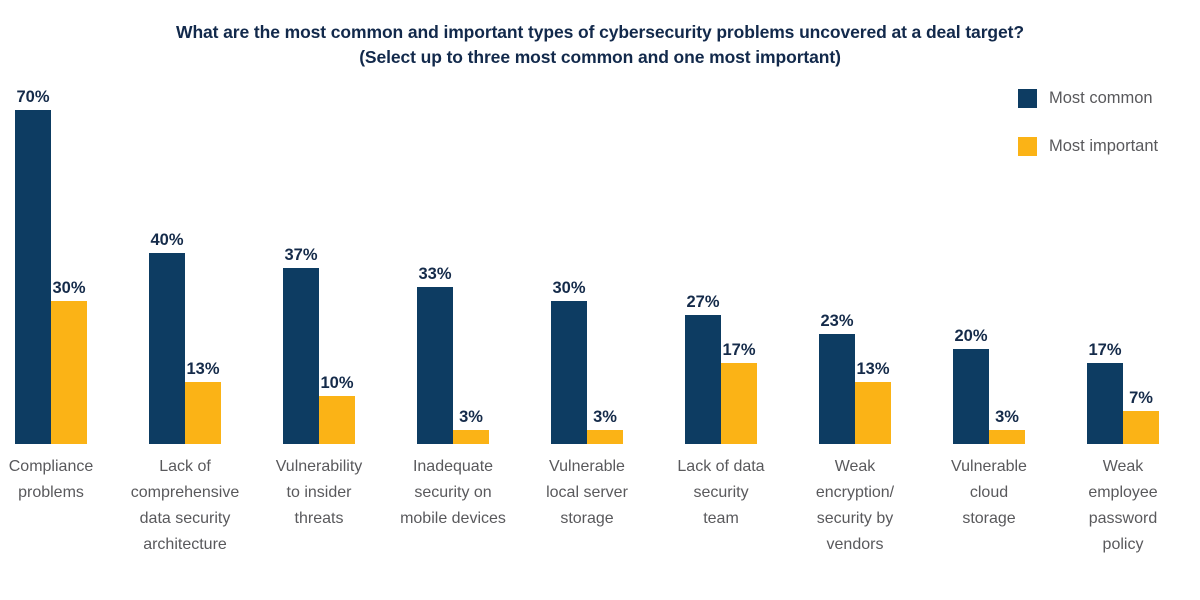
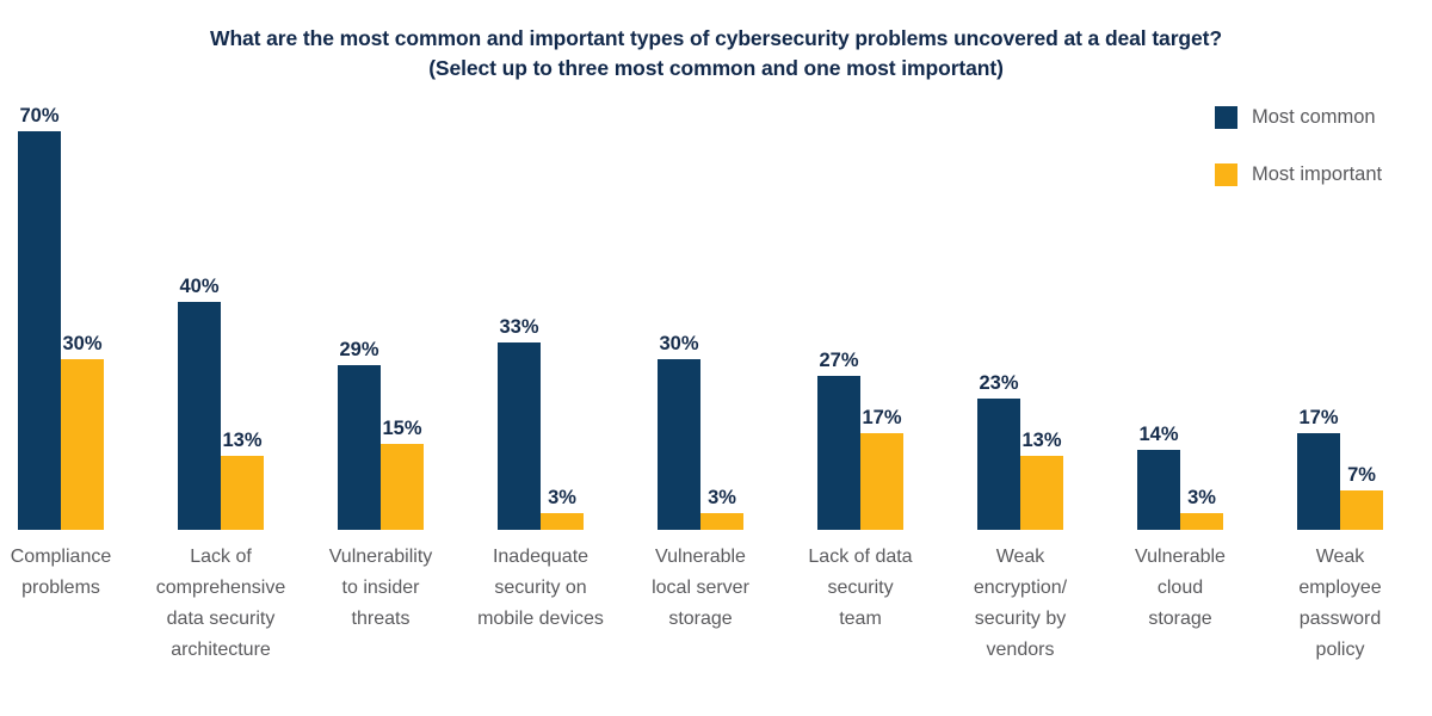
Most common/Vulnerability to insider threats: 37% -> 29%
Most important/Vulnerability to insider threats: 10% -> 15%
Most common/Vulnerable cloud storage: 20% -> 14%
